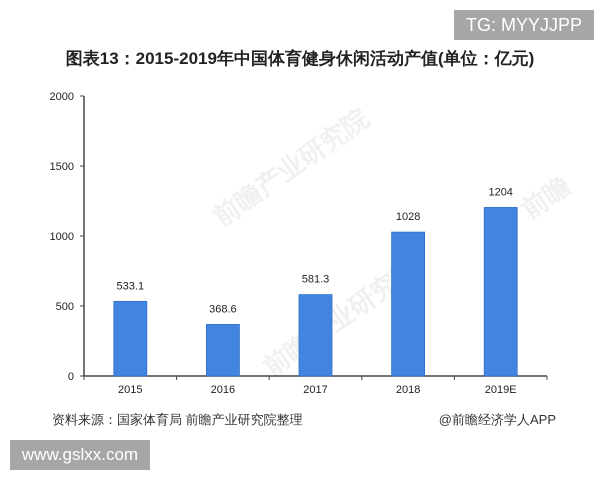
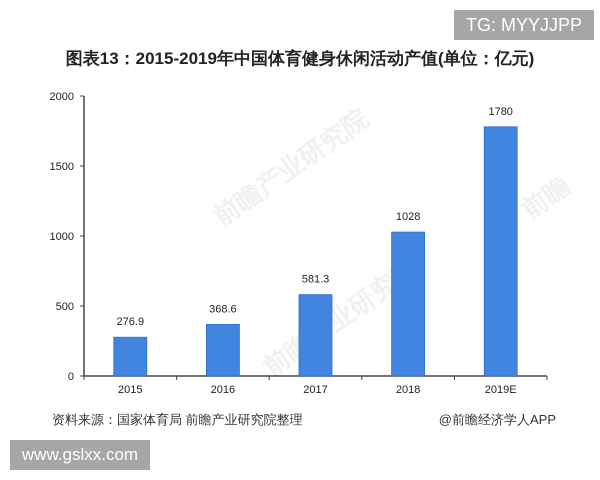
2015: 533.1 -> 276.9
2019E: 1204 -> 1780
